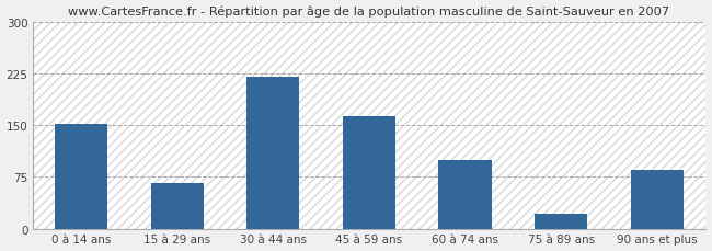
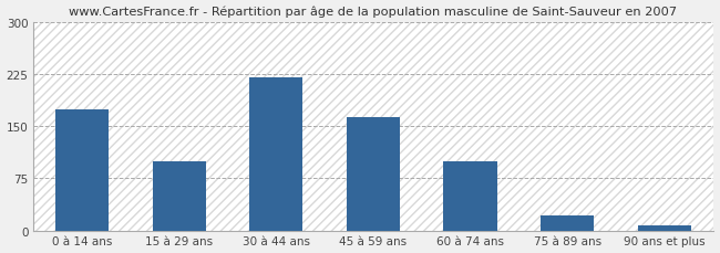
0 à 14 ans: 152 -> 175
15 à 29 ans: 66 -> 100
90 ans et plus: 86 -> 8
